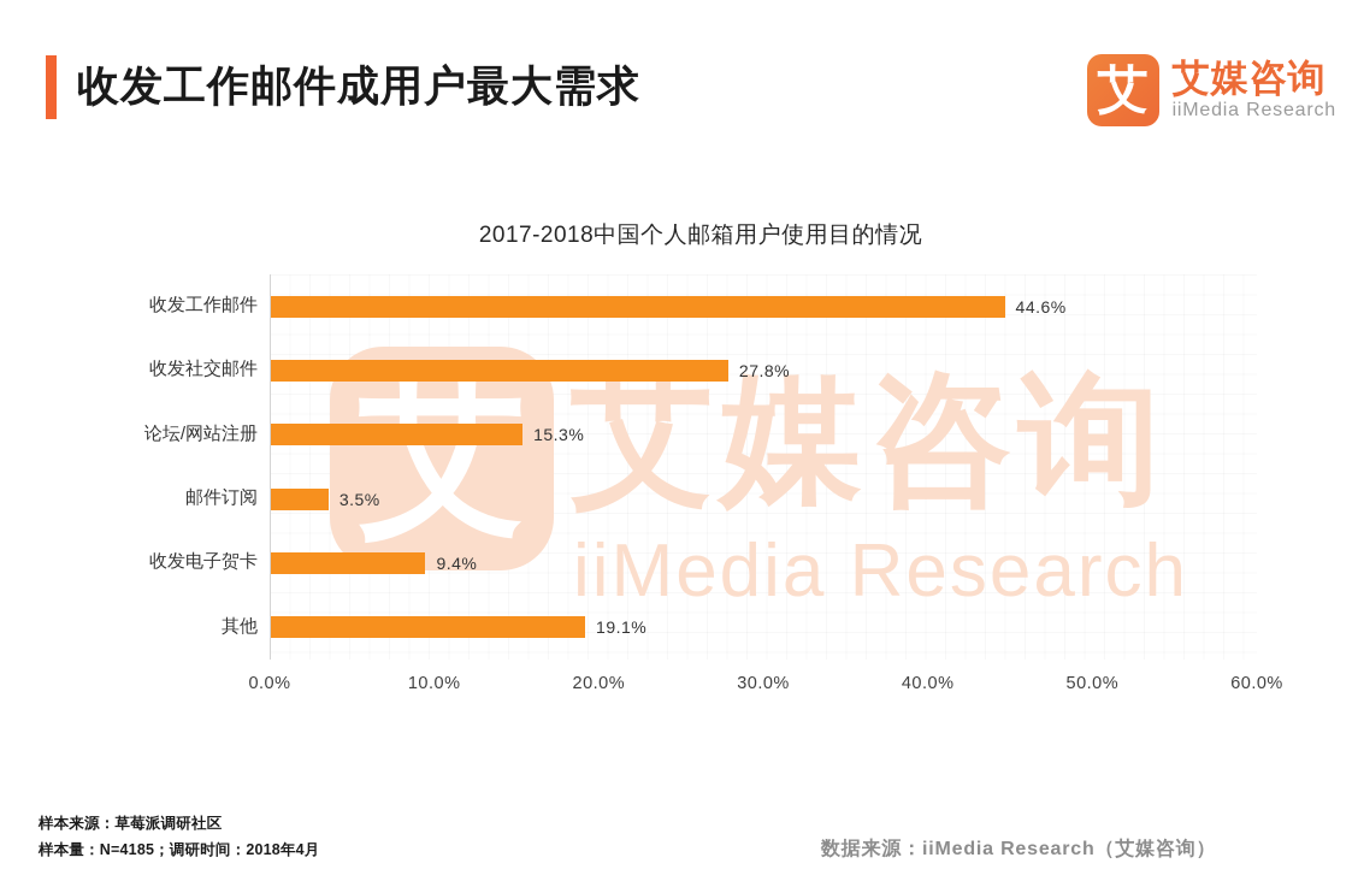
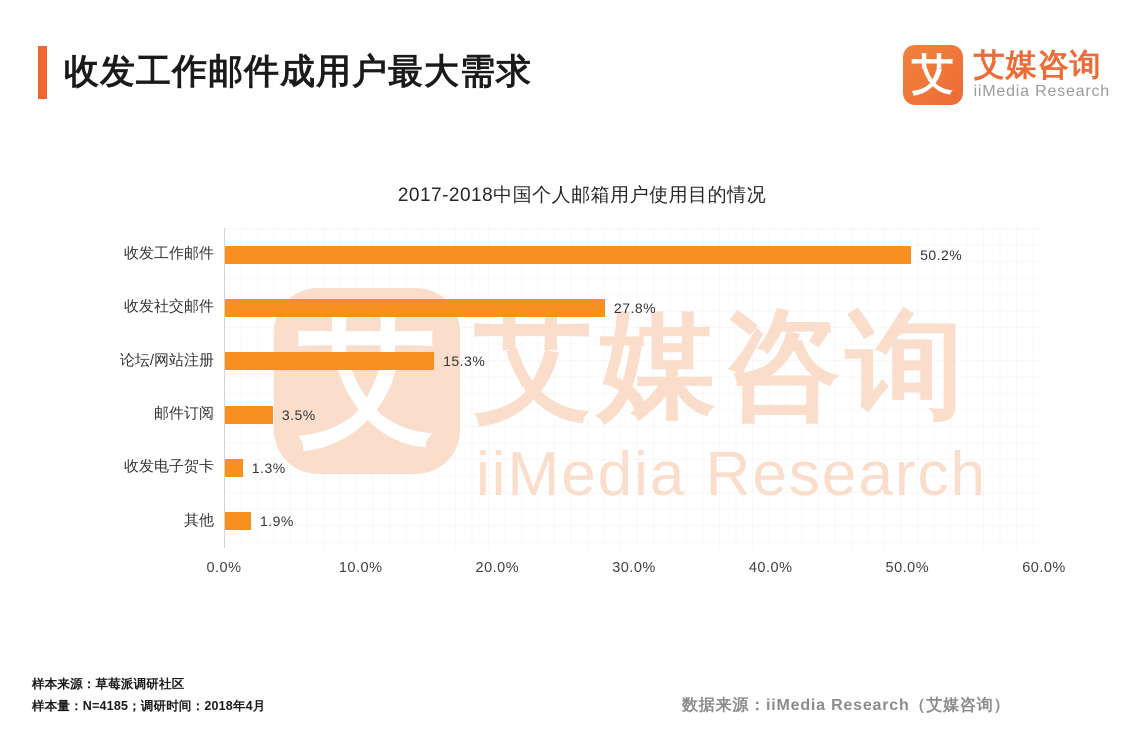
收发工作邮件: 44.6% -> 50.2%
收发电子贺卡: 9.4% -> 1.3%
其他: 19.1% -> 1.9%
